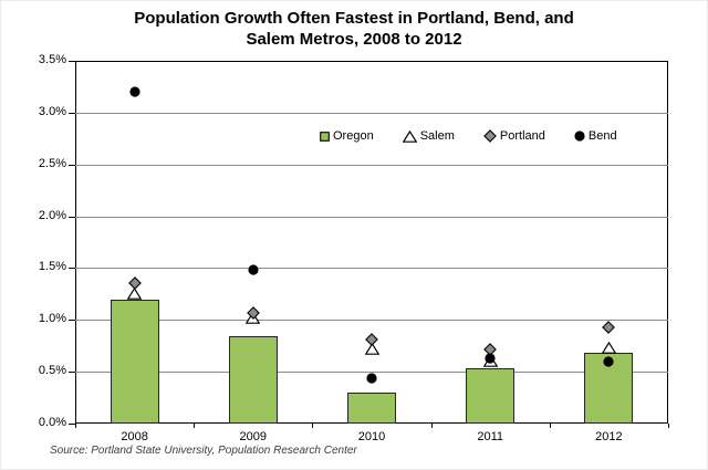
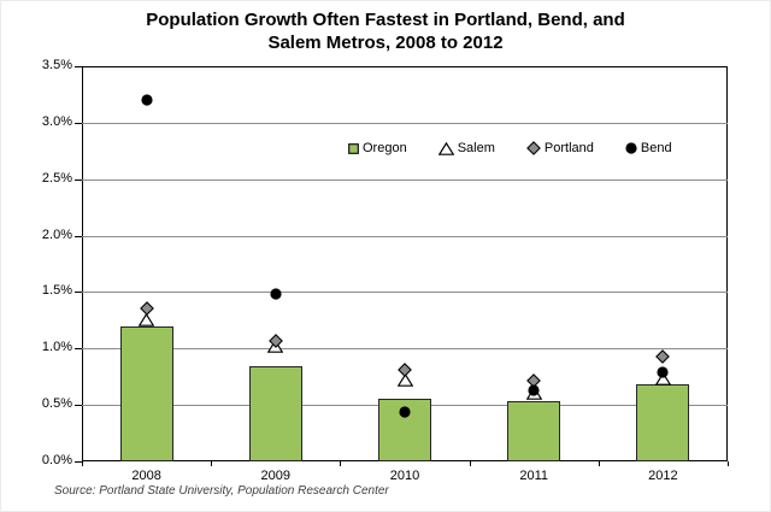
Oregon/2010: 0.3% -> 0.6%
Bend/2012: 0.6% -> 0.8%
